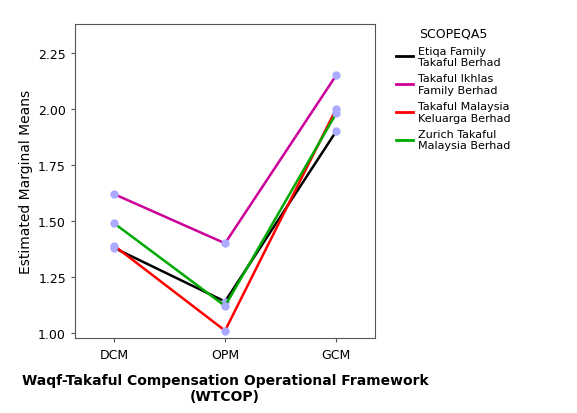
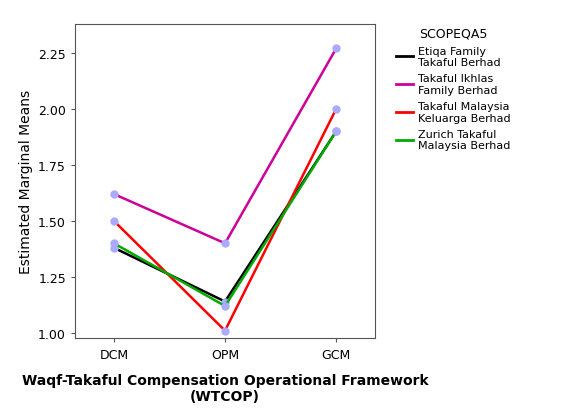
Takaful Malaysia Keluarga Berhad/DCM: 1.39 -> 1.50
Zurich Takaful Malaysia Berhad/DCM: 1.49 -> 1.40
Takaful Ikhlas Family Berhad/GCM: 2.15 -> 2.27
Zurich Takaful Malaysia Berhad/GCM: 1.98 -> 1.90
